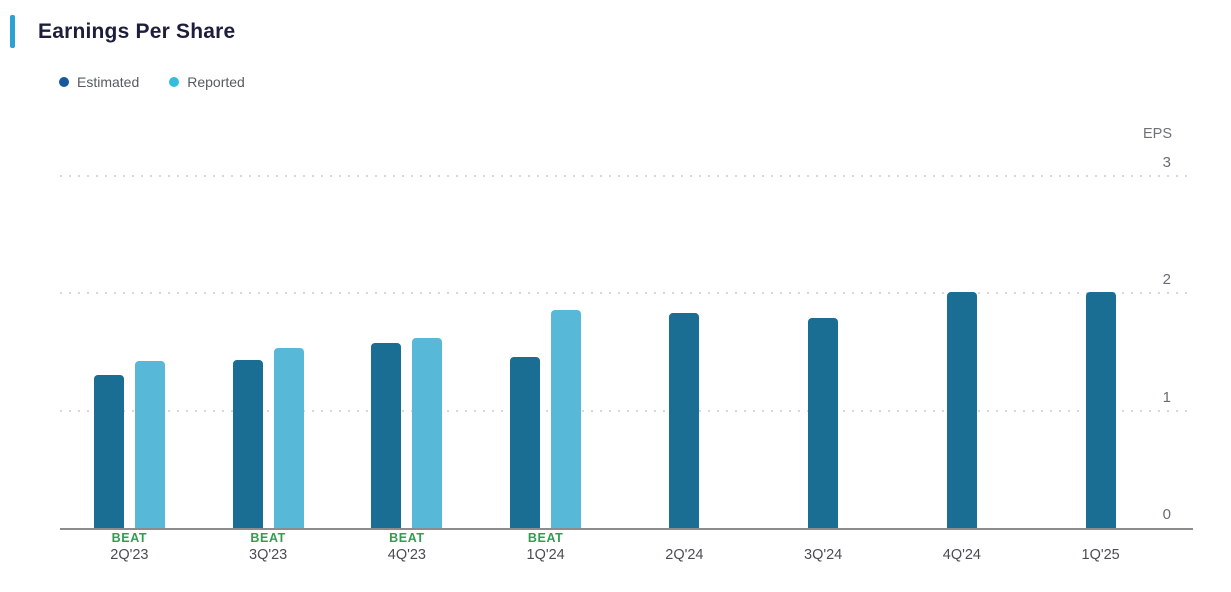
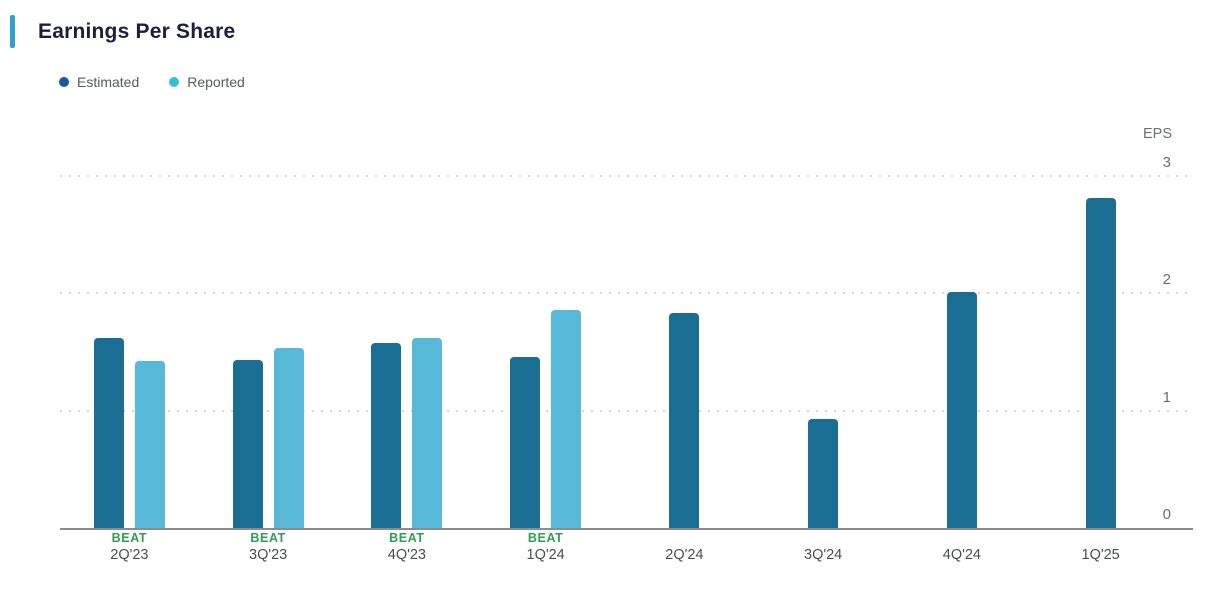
Estimated/2Q'23: 1.31 -> 1.63
Estimated/3Q'24: 1.80 -> 0.94
Estimated/1Q'25: 2.02 -> 2.82
